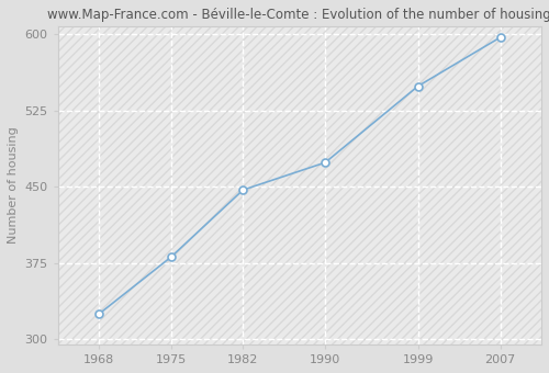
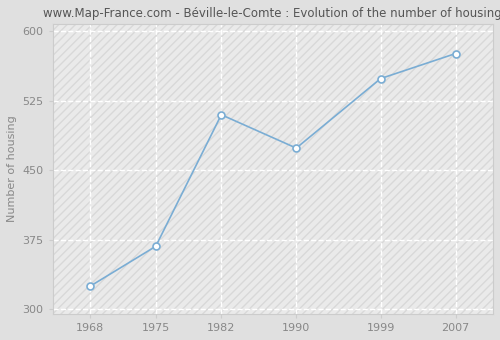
1975: 381 -> 368
1982: 447 -> 510
2007: 597 -> 576
